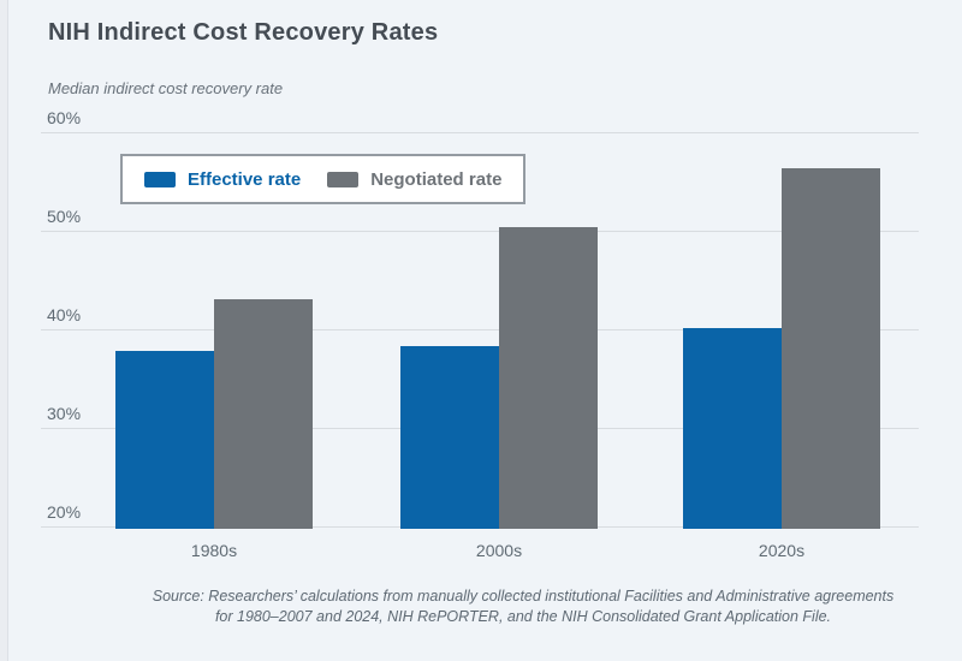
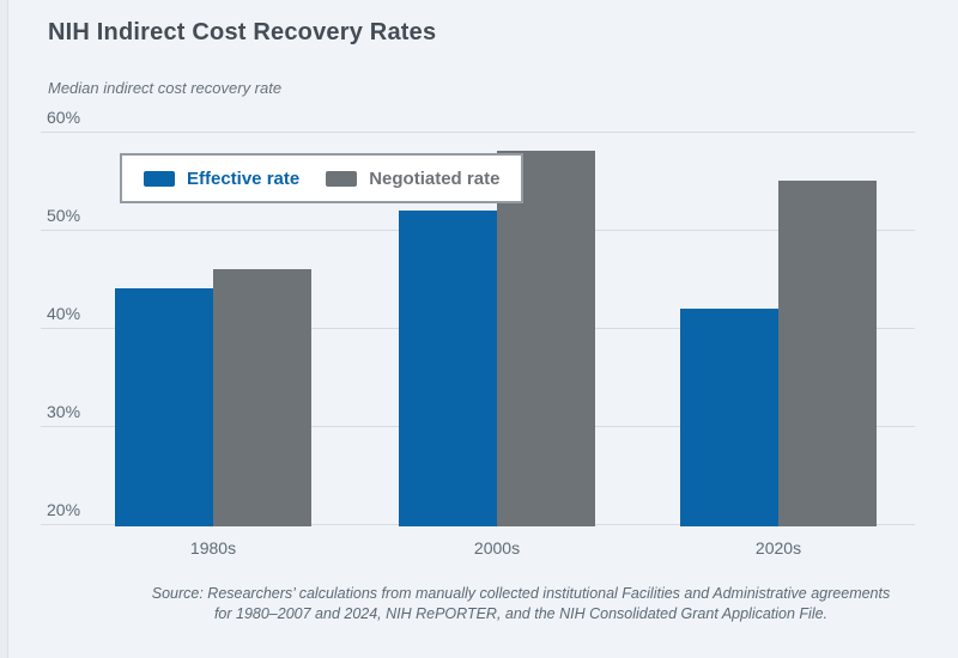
Effective rate/1980s: 38% -> 44%
Negotiated rate/1980s: 43% -> 46%
Effective rate/2000s: 38% -> 52%
Negotiated rate/2000s: 50% -> 58%
Effective rate/2020s: 40% -> 42%
Negotiated rate/2020s: 56% -> 55%
